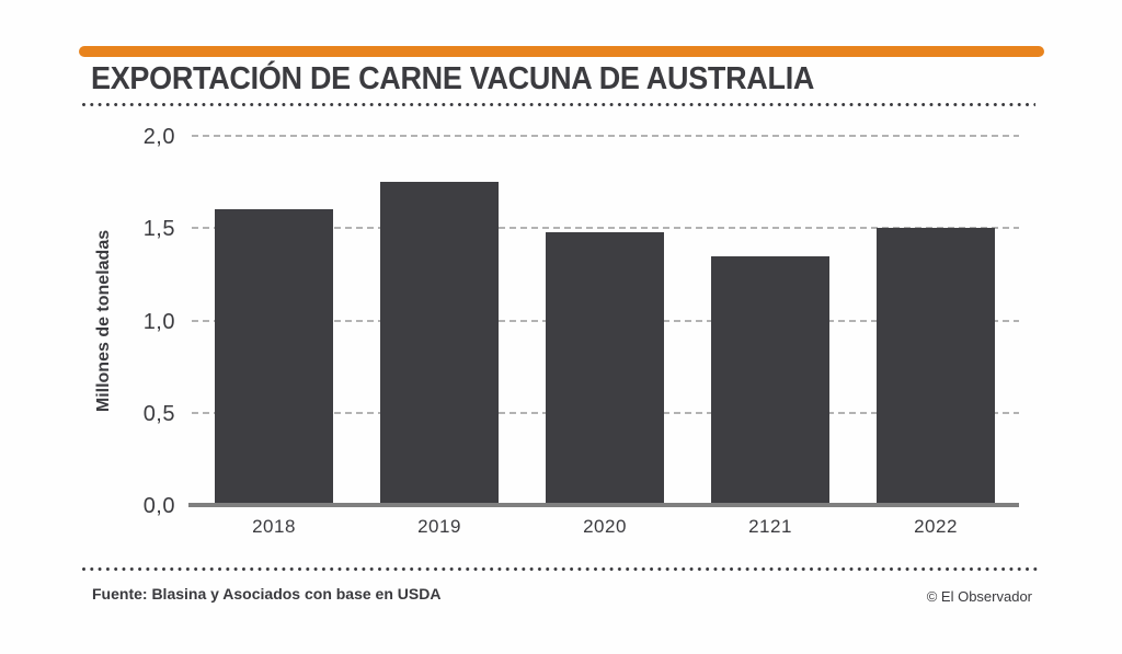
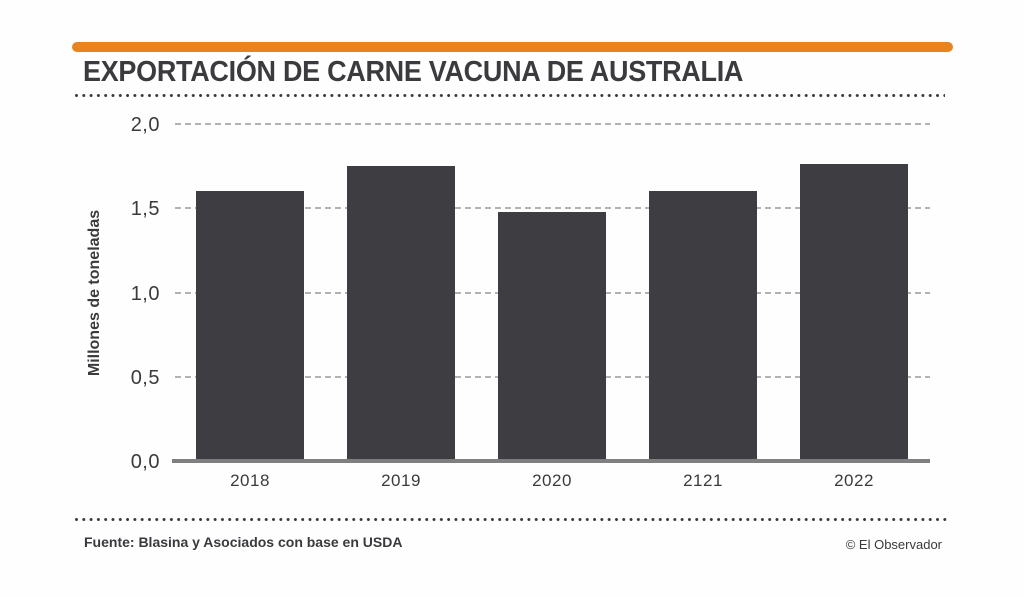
2121: 1,35 -> 1,60
2022: 1,50 -> 1,76
